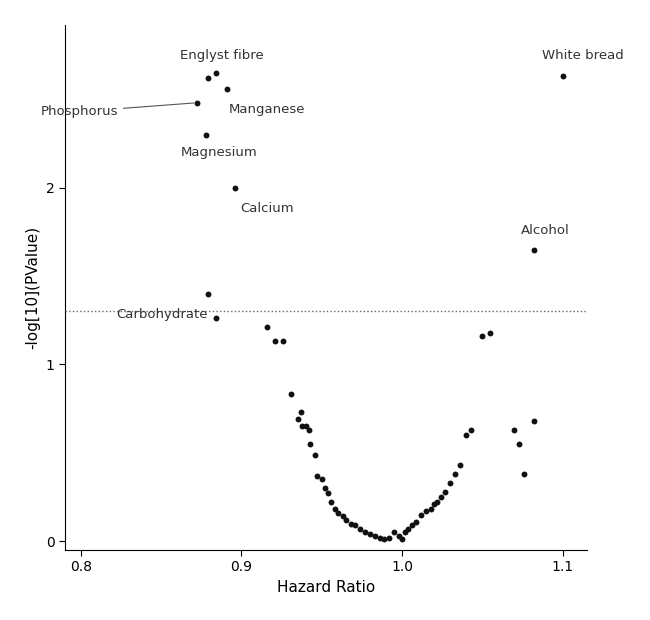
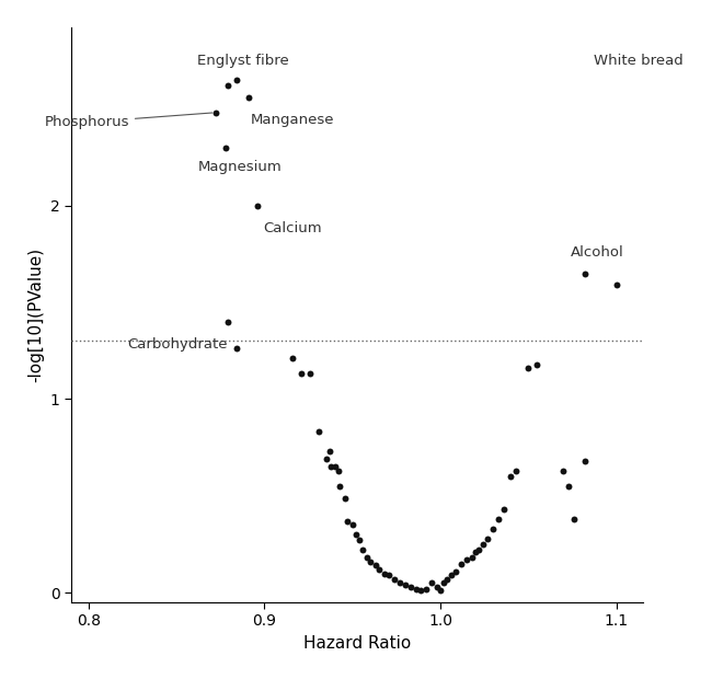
1.1: 2.63 -> 1.59
